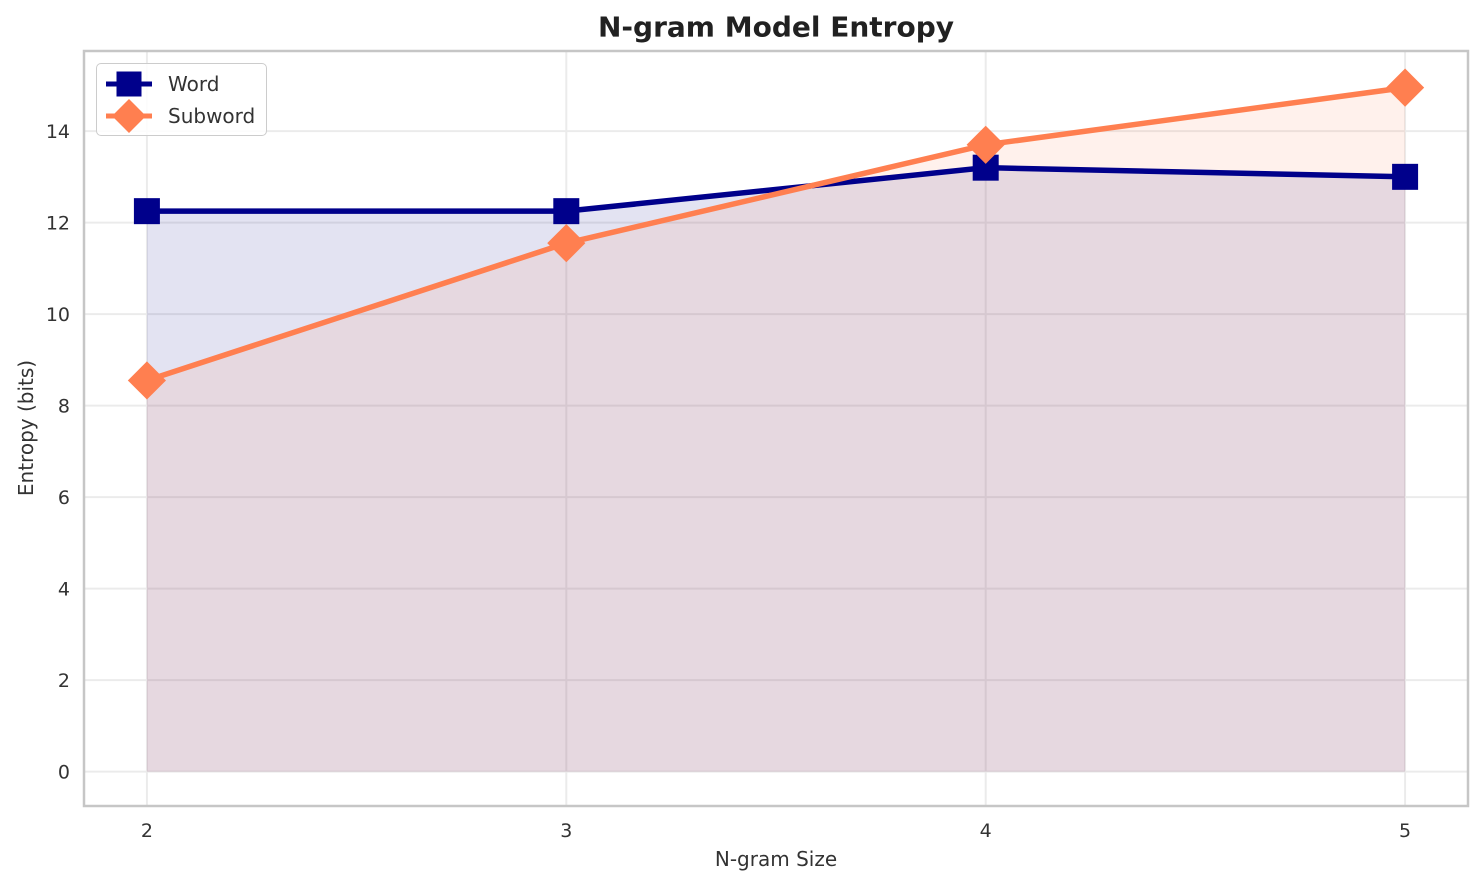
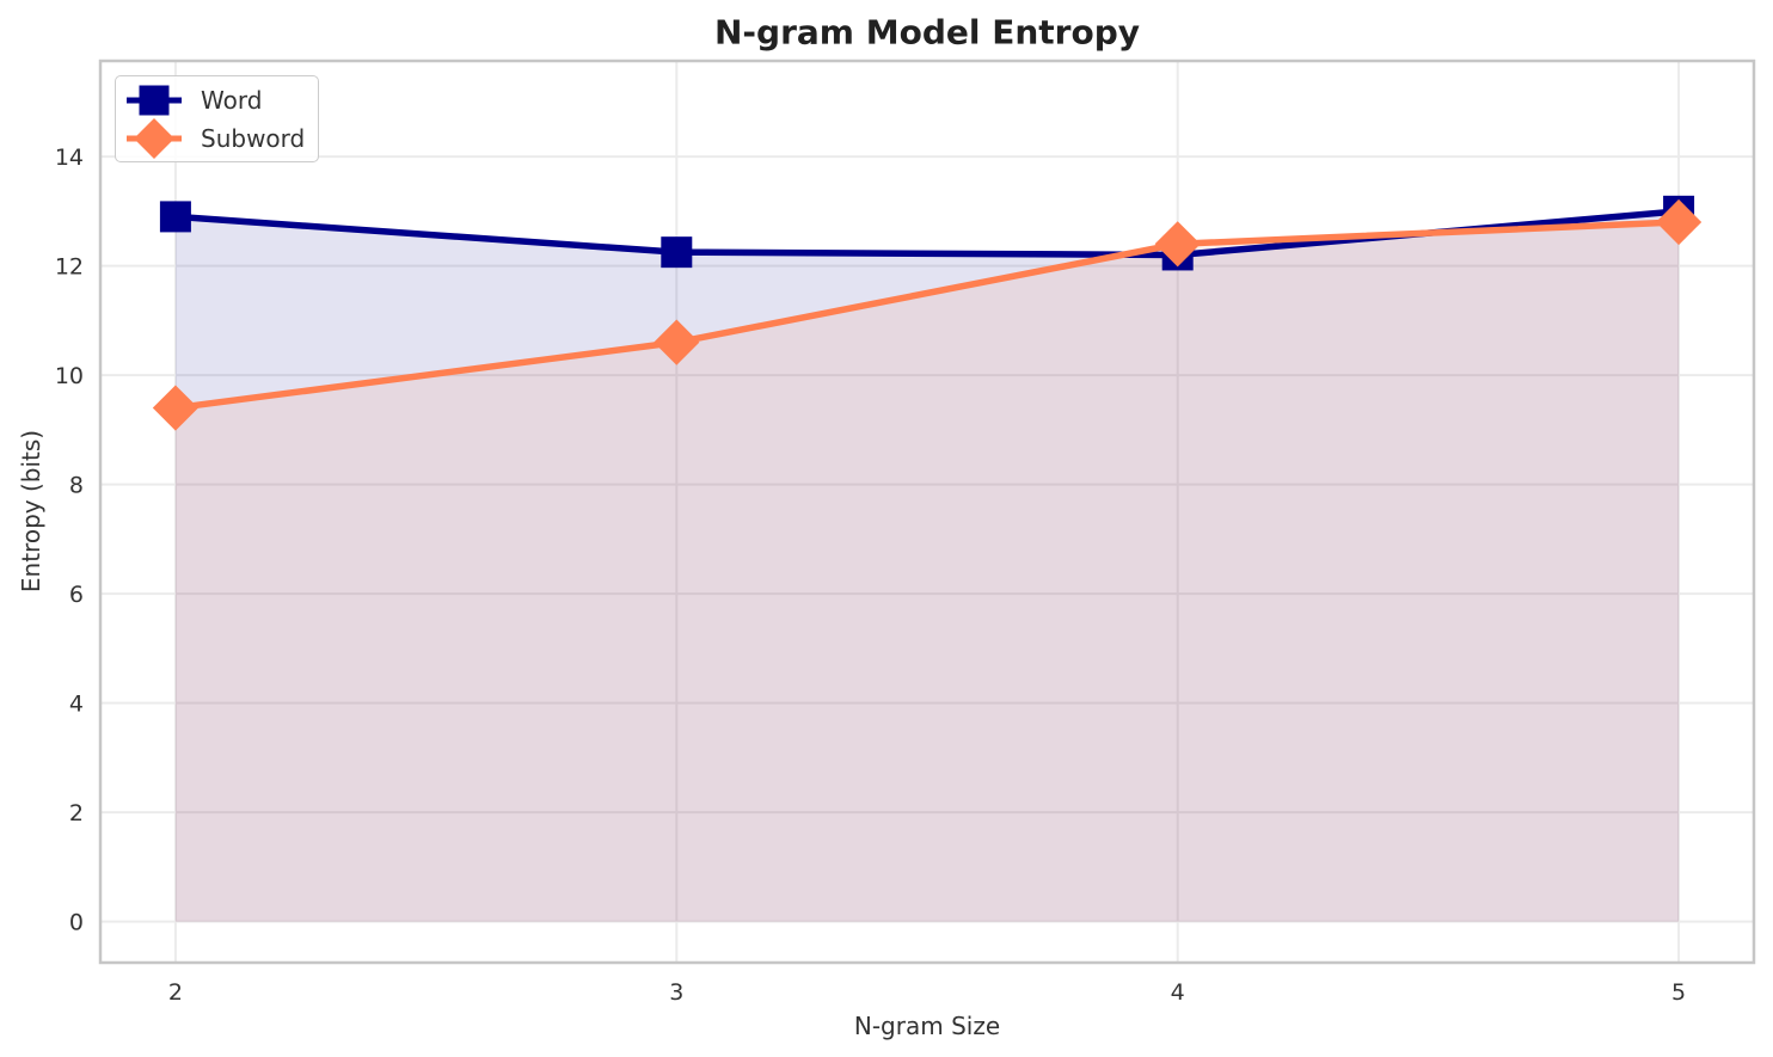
Word/2: 12.2 -> 12.9
Subword/2: 8.6 -> 9.4
Subword/3: 11.6 -> 10.6
Word/4: 13.2 -> 12.2
Subword/4: 13.7 -> 12.4
Subword/5: 14.9 -> 12.8
